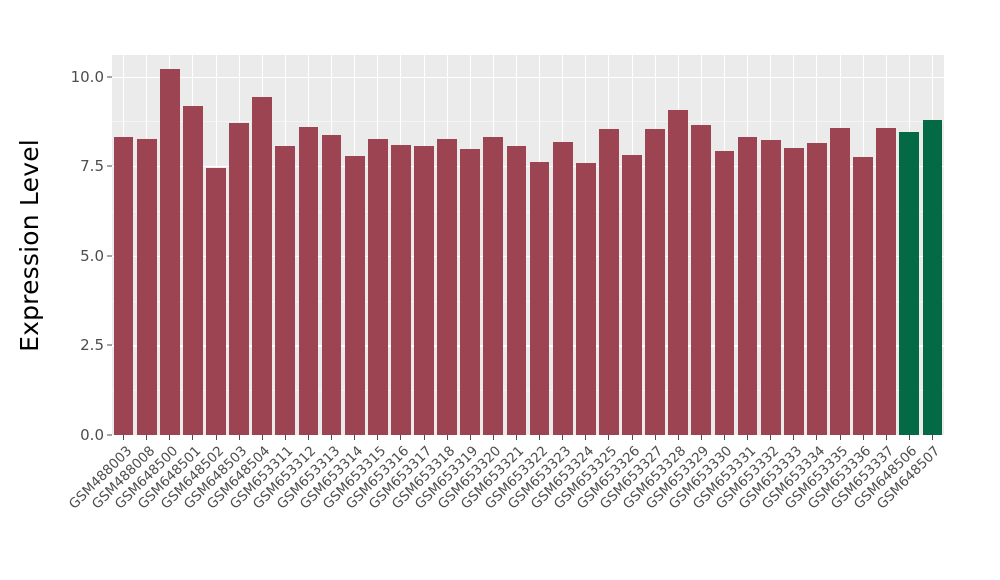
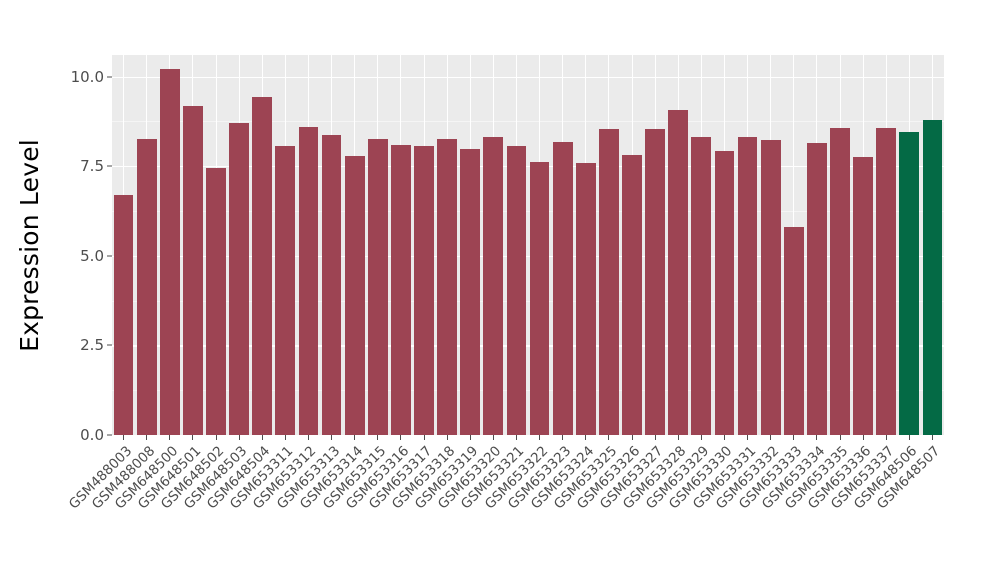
GSM488003: 8.3 -> 6.7
GSM653329: 8.7 -> 8.3
GSM653333: 8.0 -> 5.8
